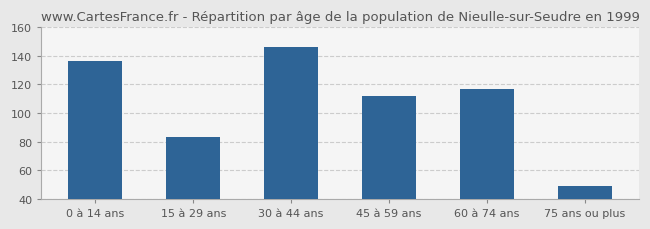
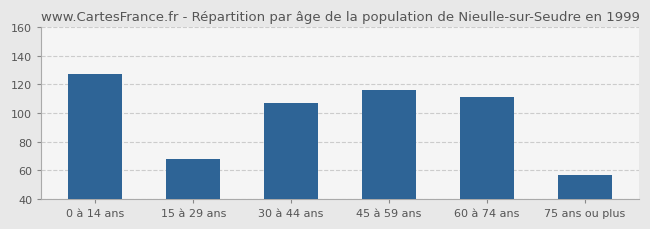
0 à 14 ans: 136 -> 127
15 à 29 ans: 83 -> 68
30 à 44 ans: 146 -> 107
45 à 59 ans: 112 -> 116
60 à 74 ans: 117 -> 111
75 ans ou plus: 49 -> 57
